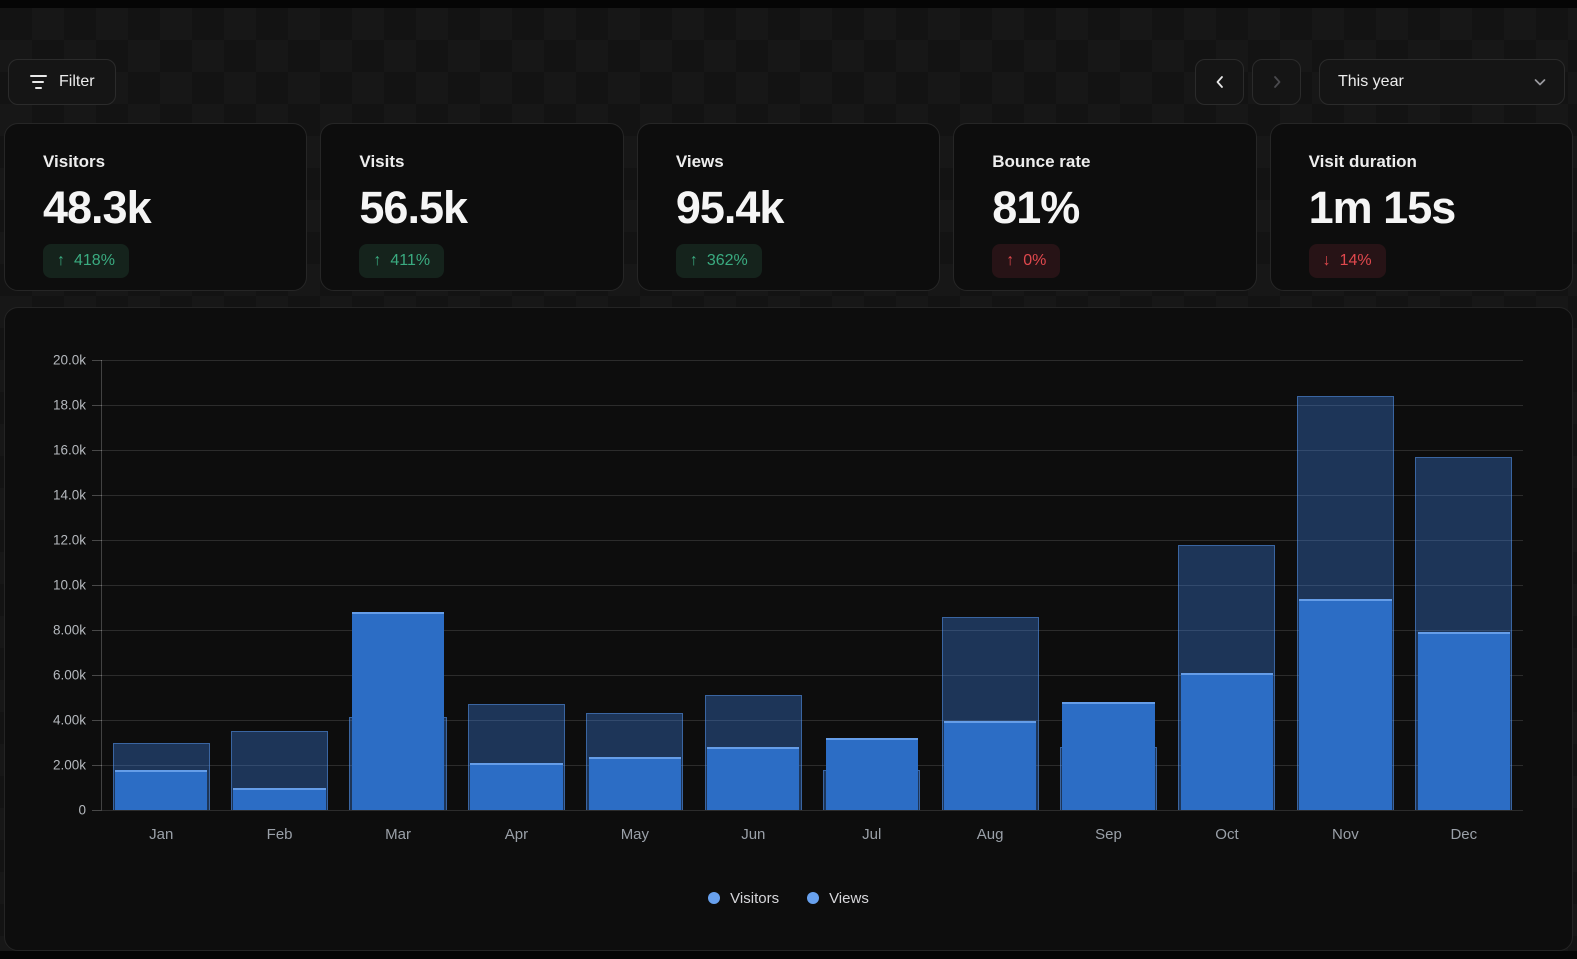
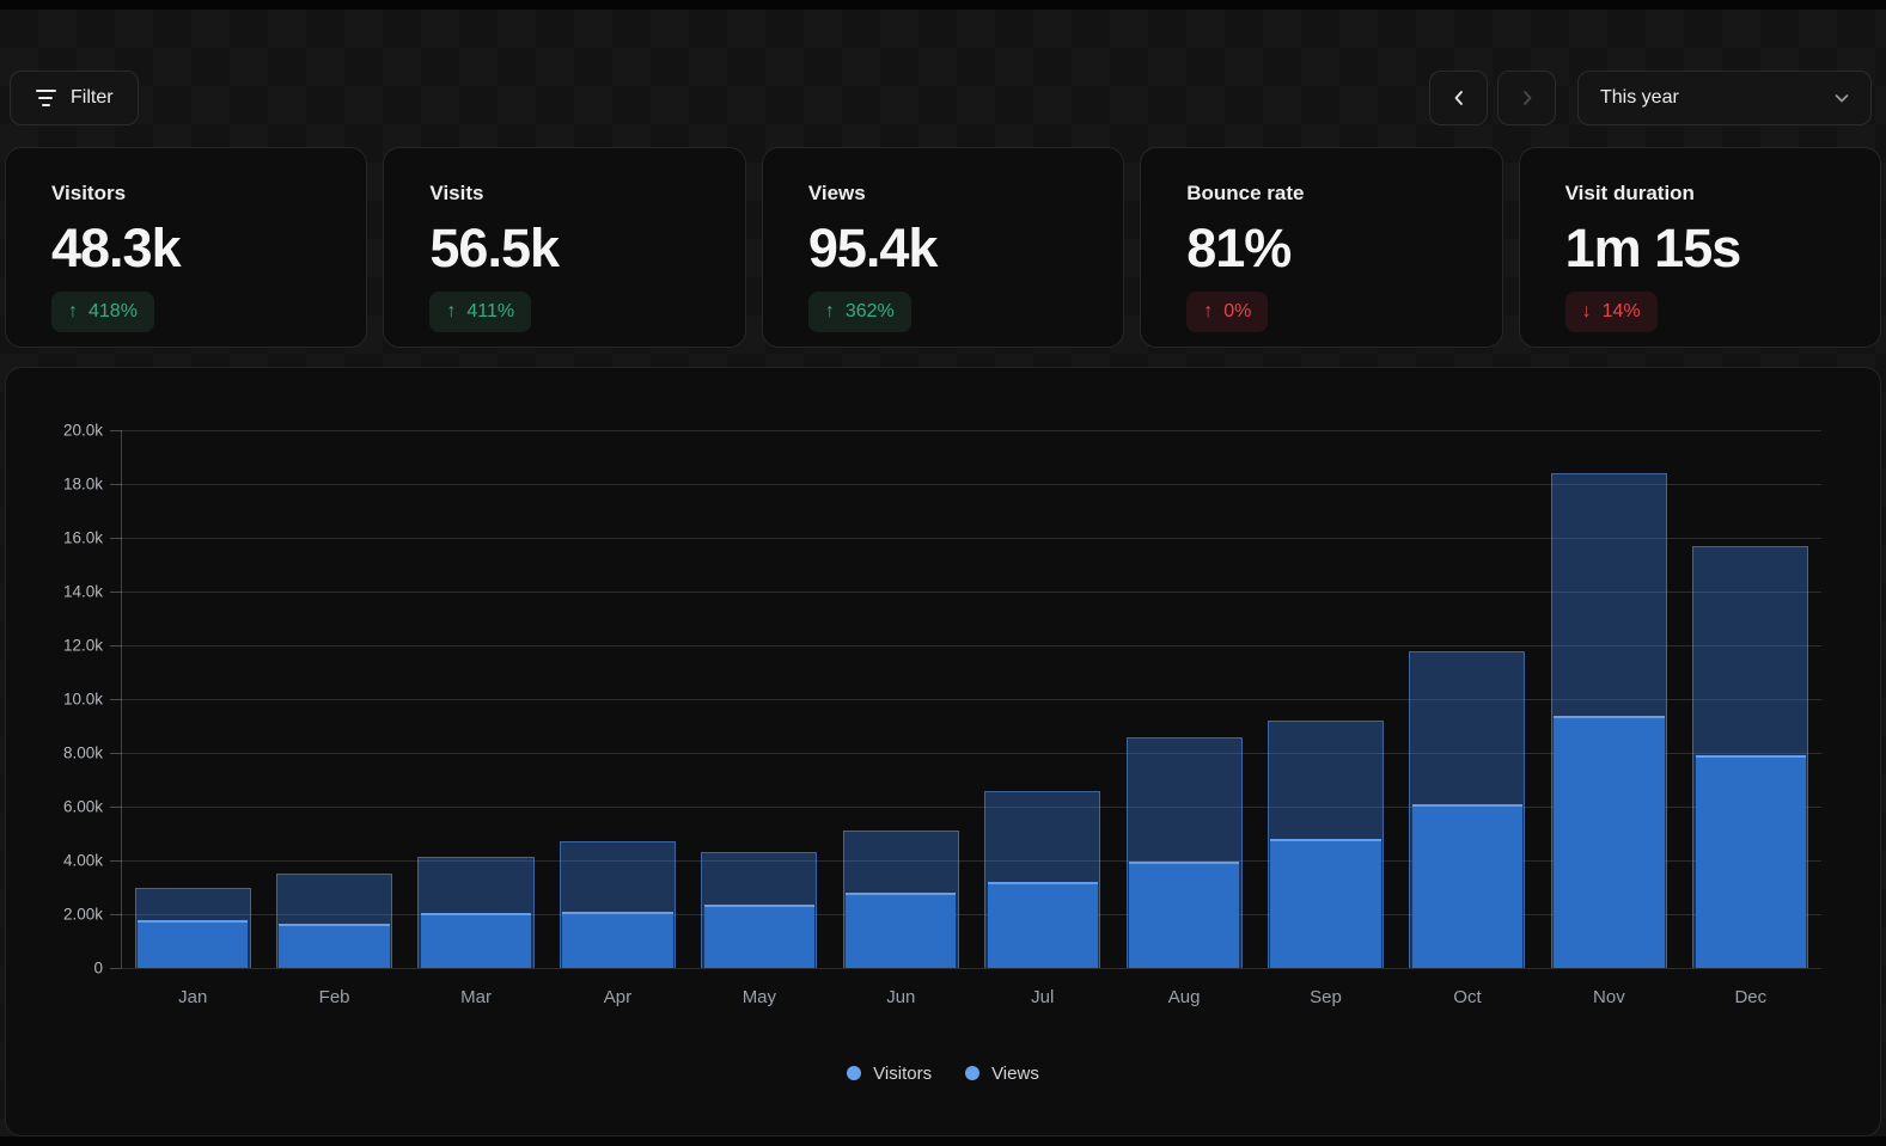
Visitors/Feb: 1.0k -> 1.6k
Visitors/Mar: 8.8k -> 2.0k
Views/Jul: 1.8k -> 6.6k
Views/Sep: 2.8k -> 9.2k
